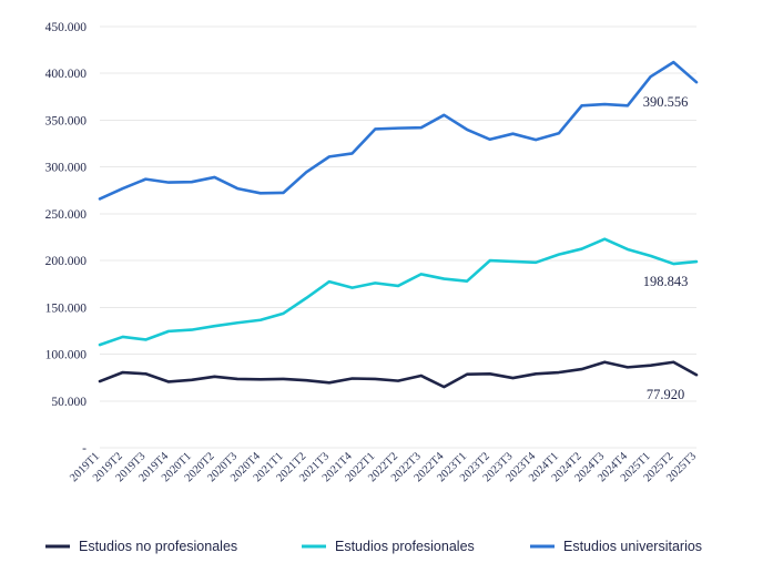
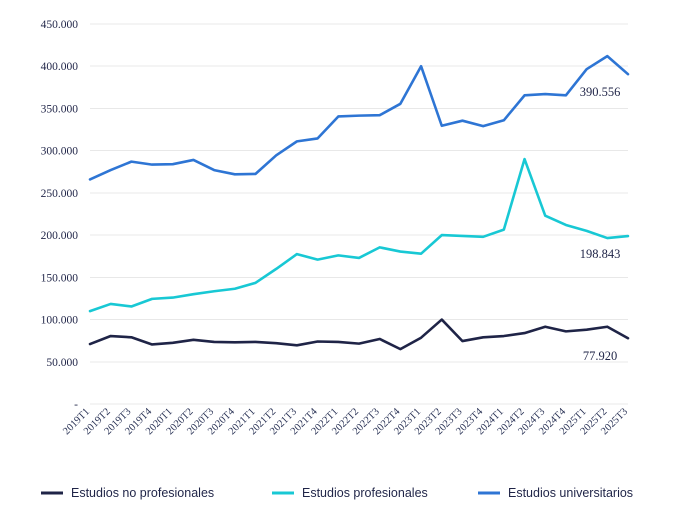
Estudios universitarios/2023T1: 340000 -> 400000
Estudios no profesionales/2023T2: 80000 -> 100000
Estudios profesionales/2024T2: 210000 -> 290000
